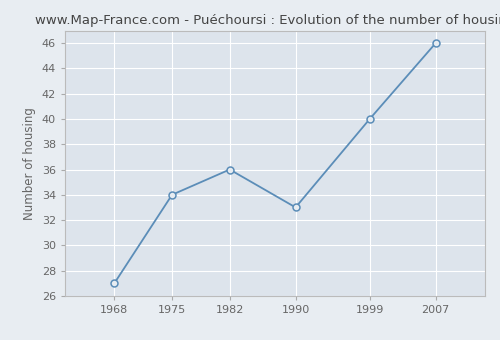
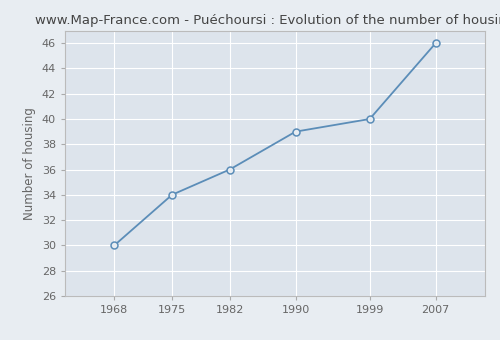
1968: 27 -> 30
1990: 33 -> 39
